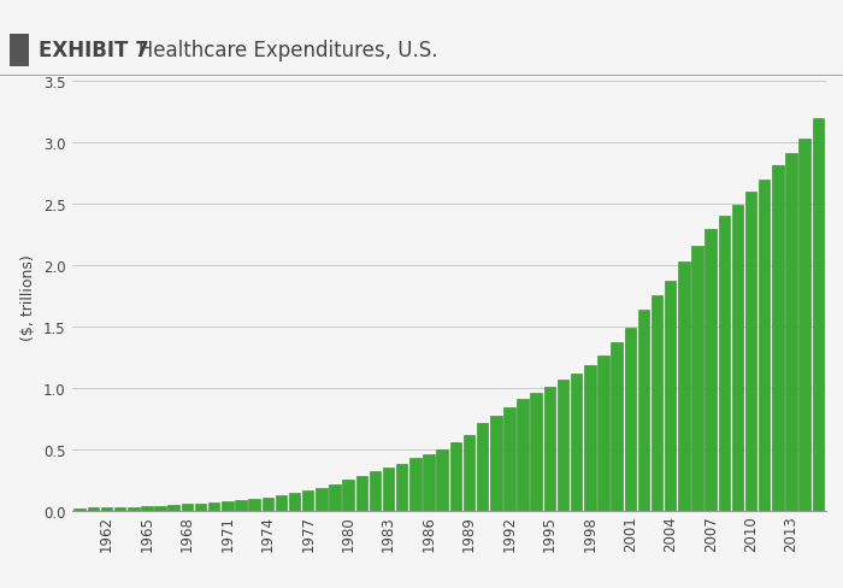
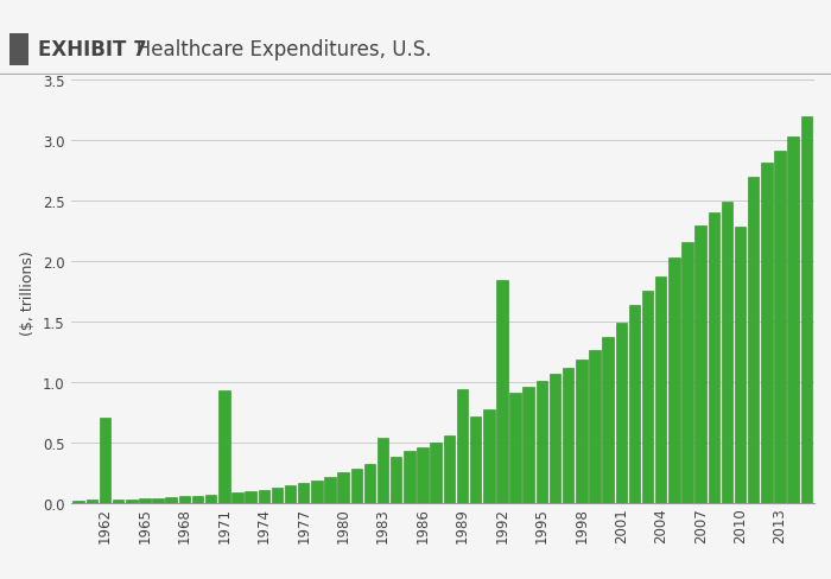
1962: 0.03 -> 0.71
1971: 0.08 -> 0.94
1983: 0.36 -> 0.54
1989: 0.62 -> 0.95
1992: 0.85 -> 1.85
2010: 2.60 -> 2.29
